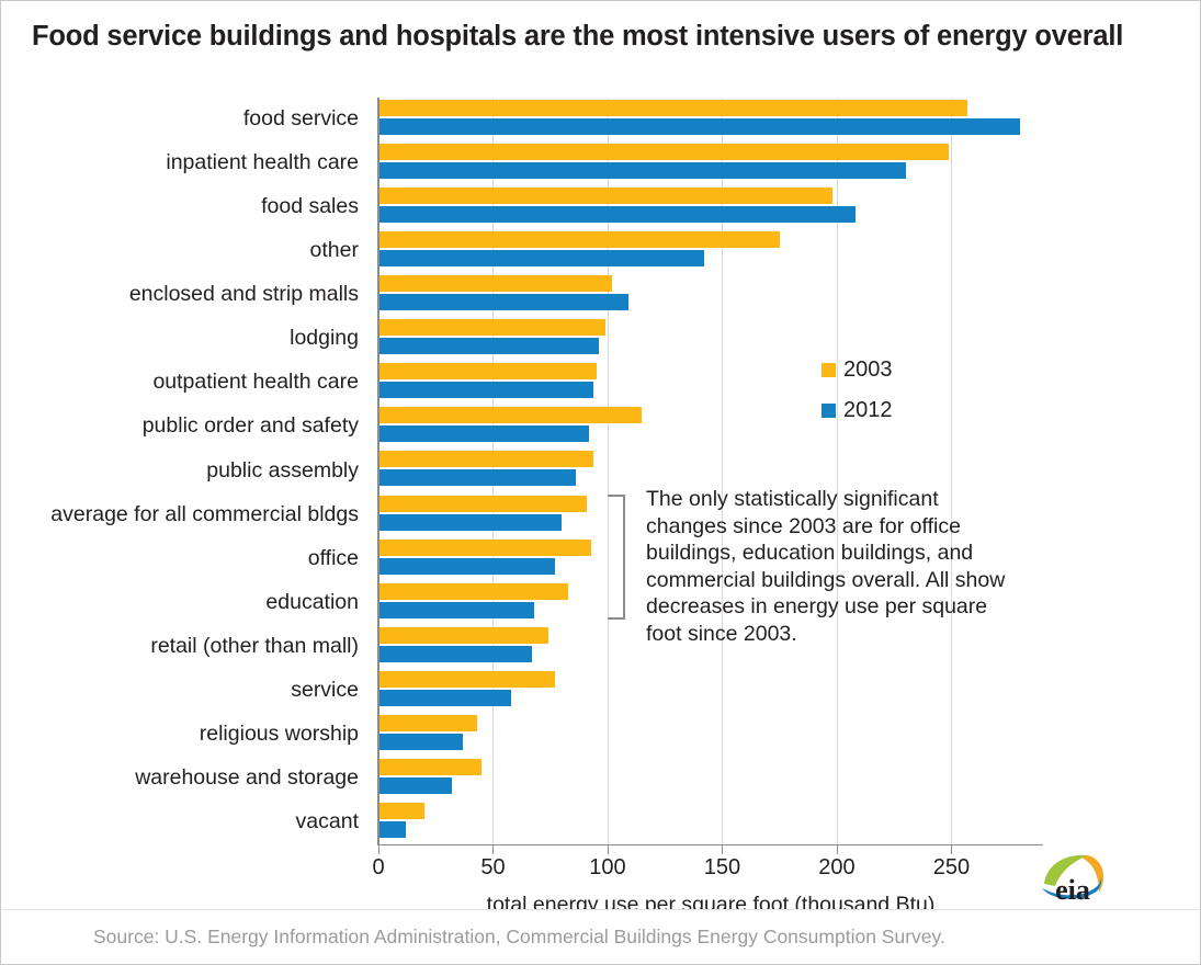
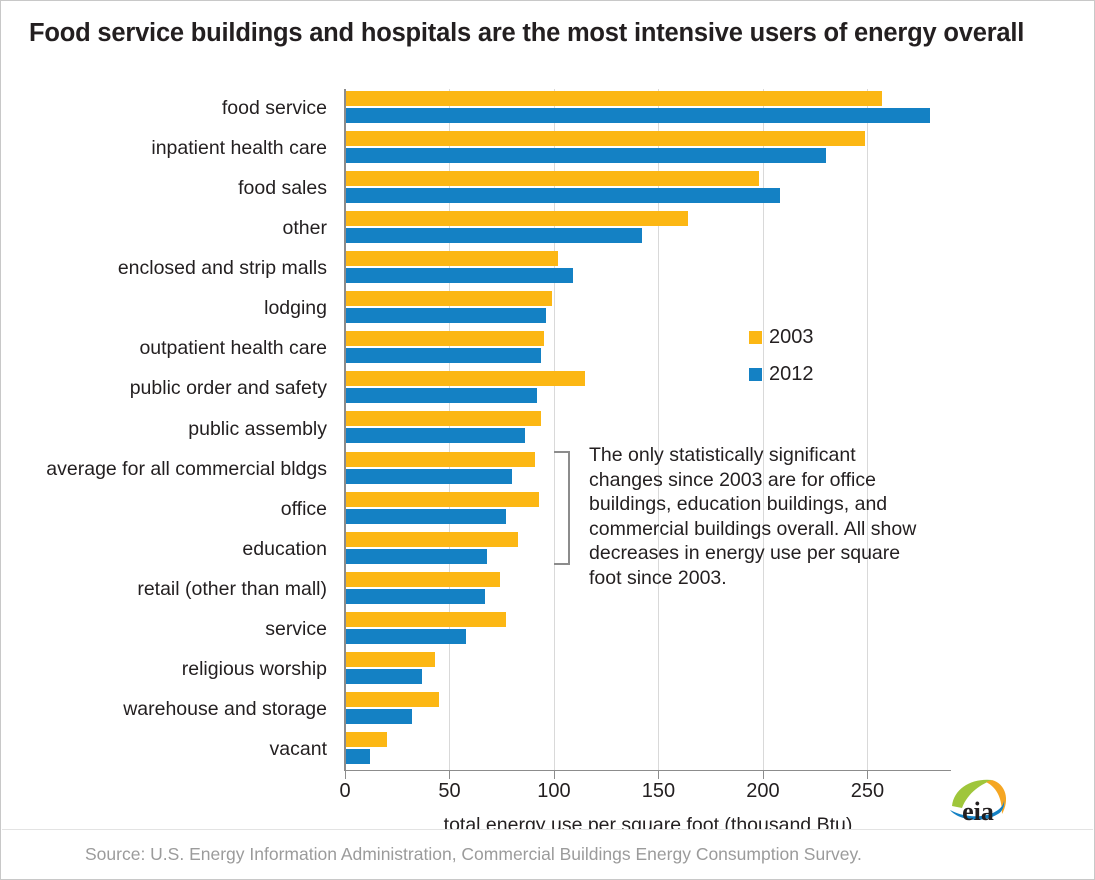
2003/other: 175 -> 164
